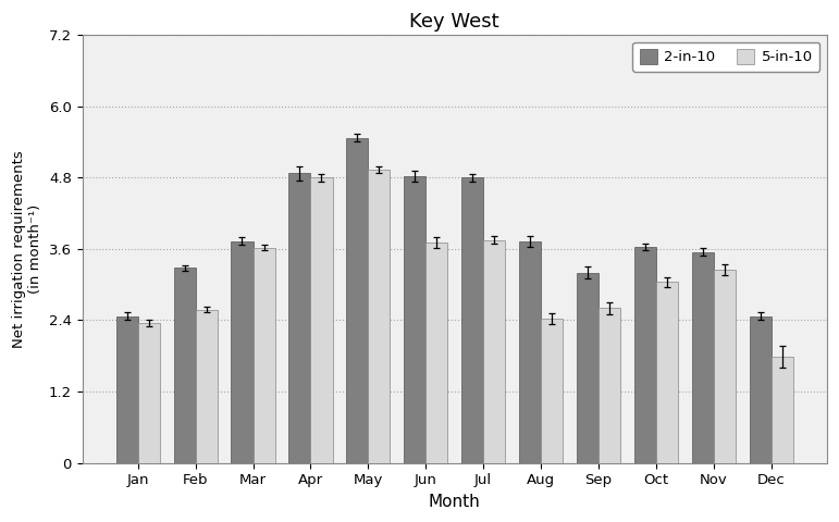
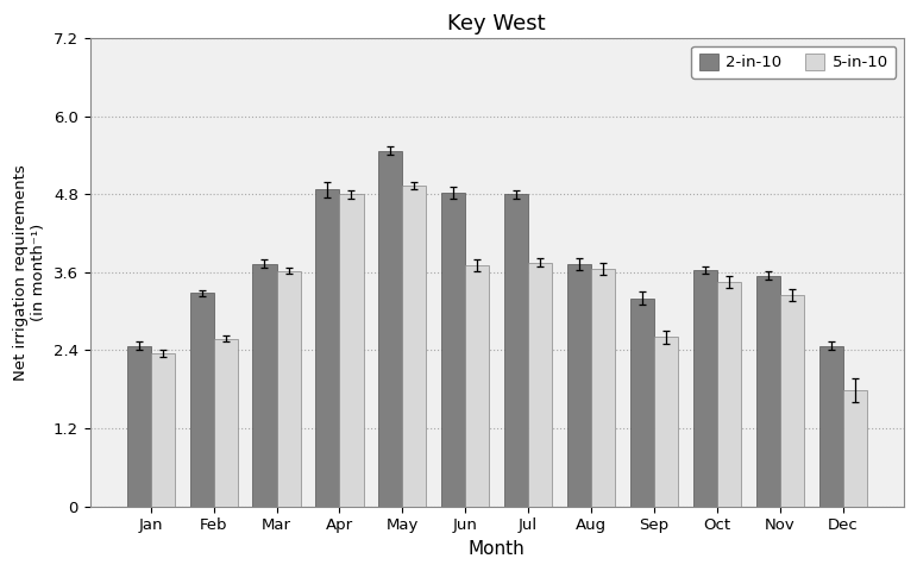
5-in-10/Aug: 2.42 -> 3.65
5-in-10/Oct: 3.04 -> 3.45
